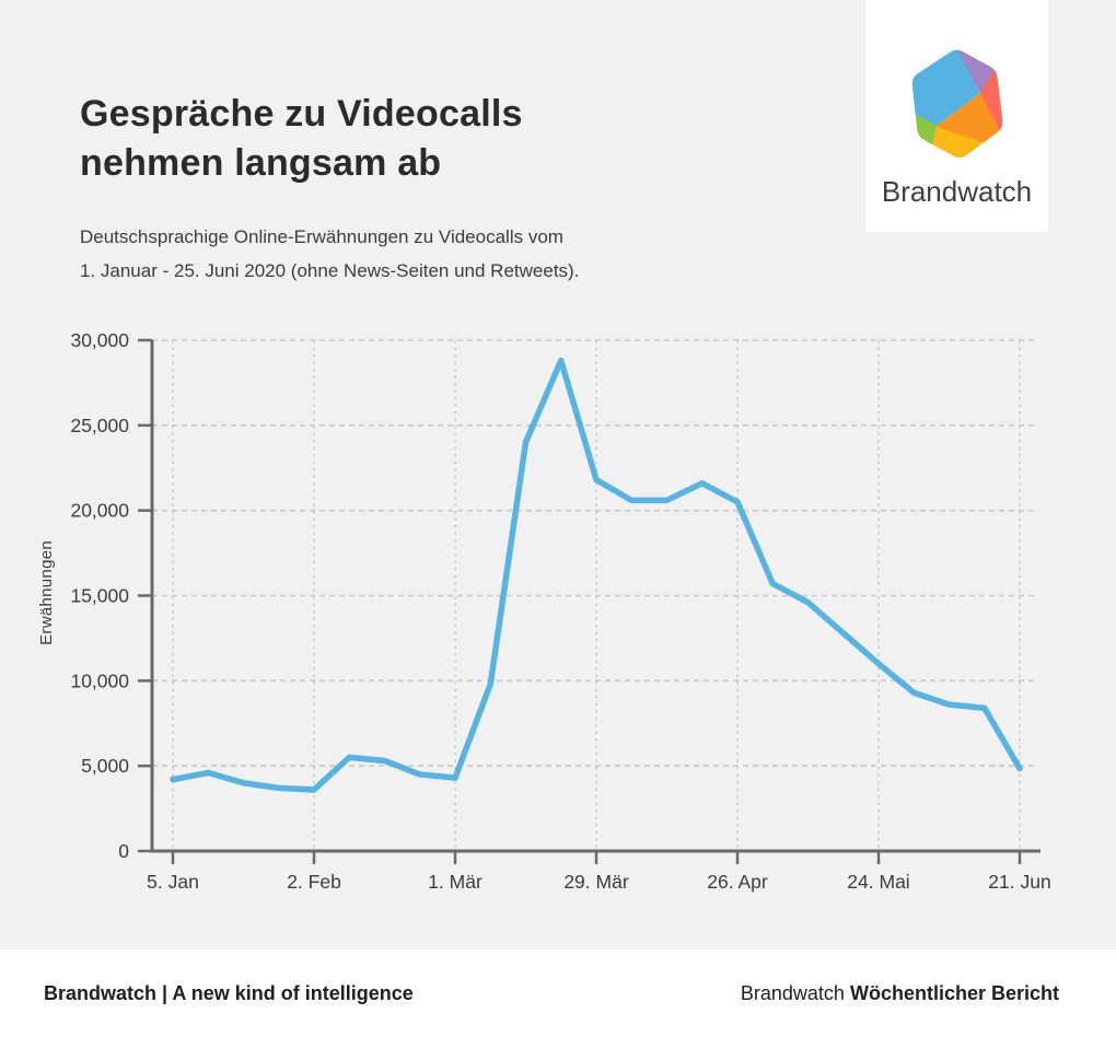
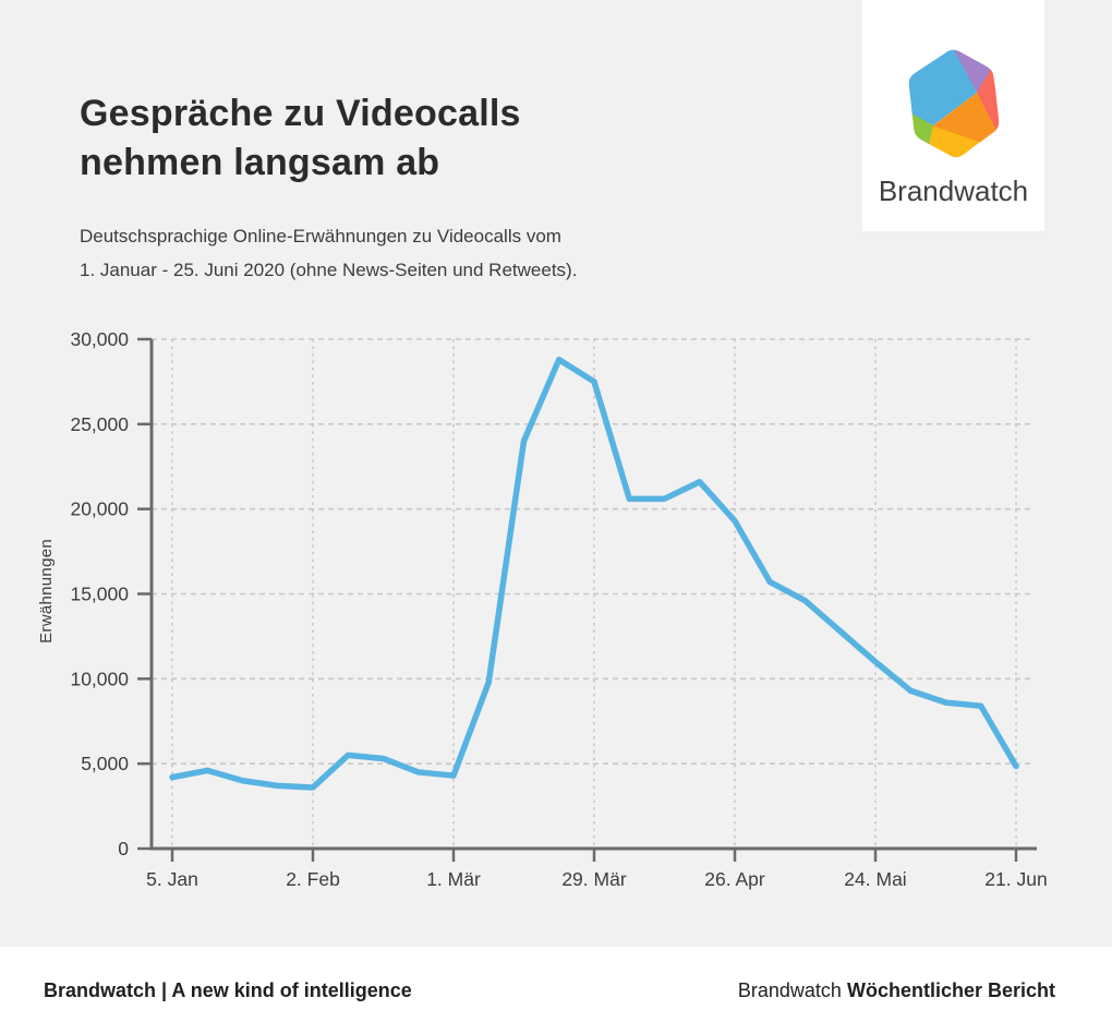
29. Mär: 21800 -> 27500
26. Apr: 20500 -> 19300
